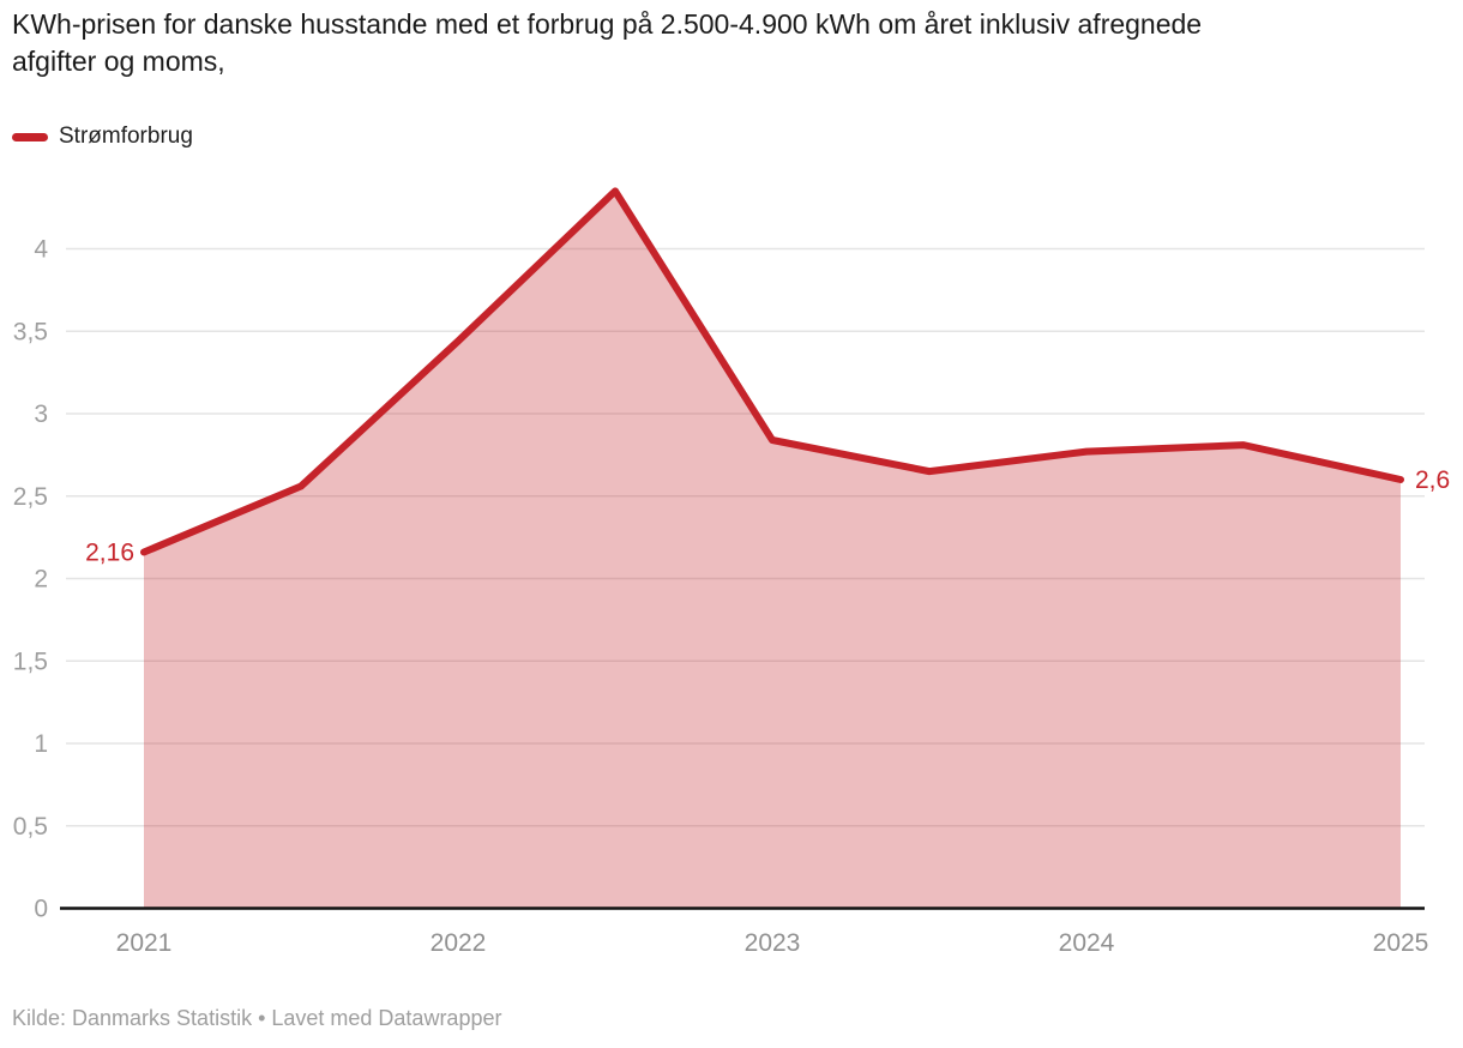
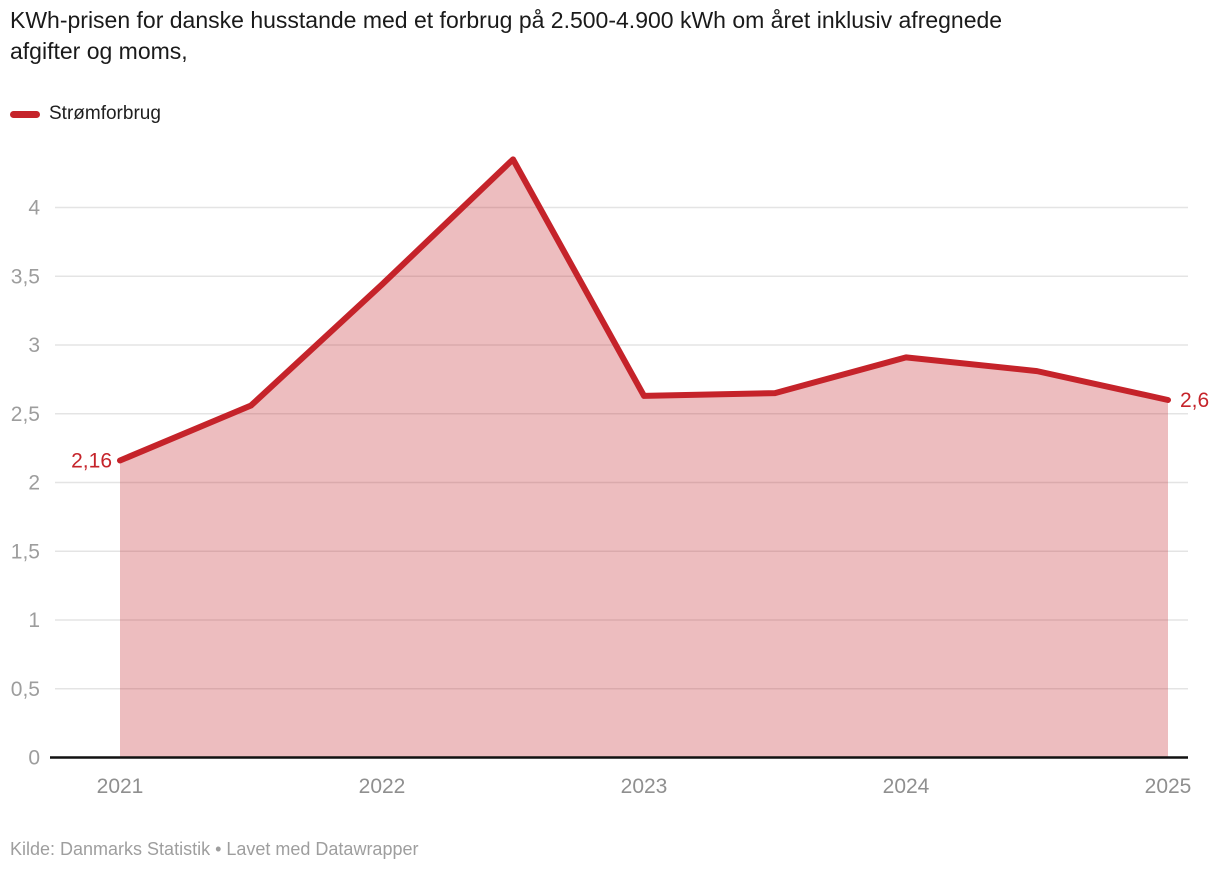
2023: 2.84 -> 2.63
2024: 2.77 -> 2.91
